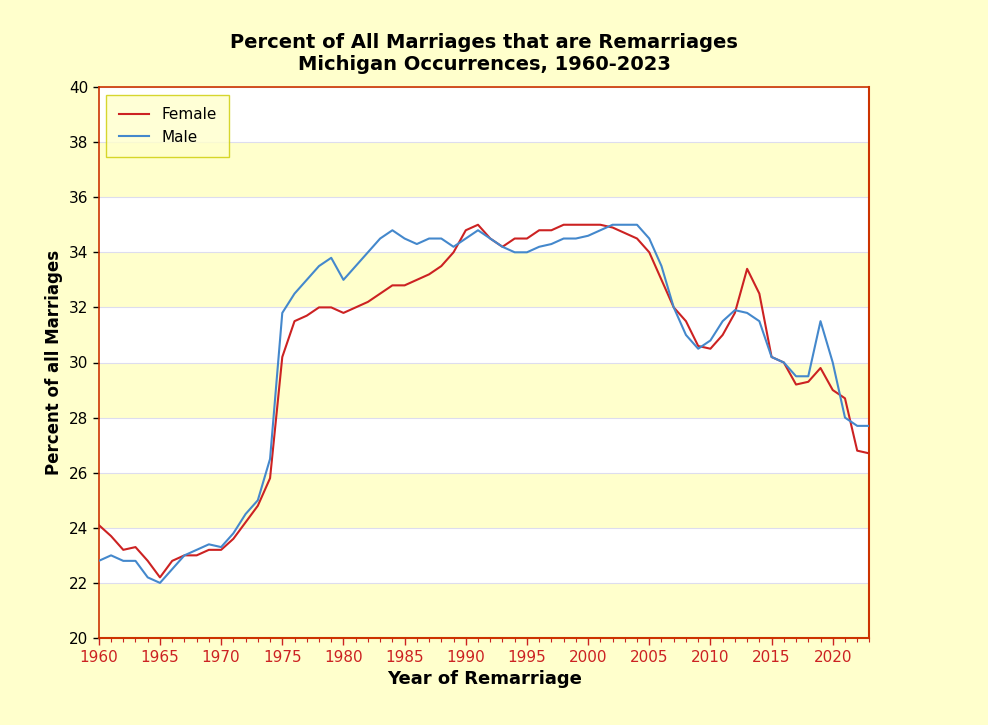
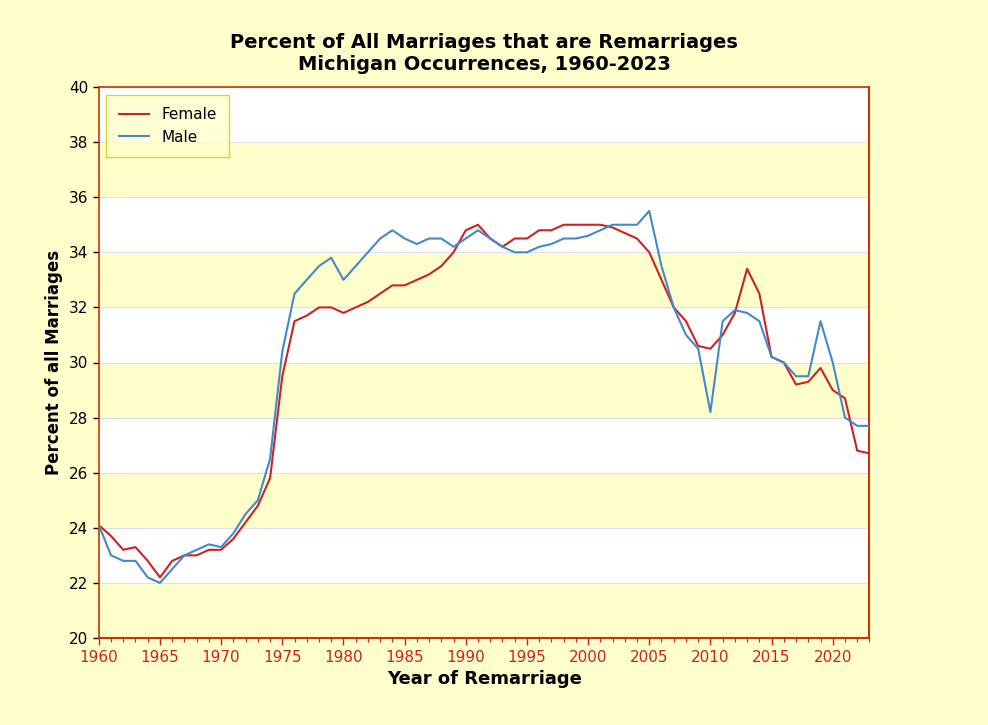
Male/1960: 22.8 -> 24.1
Female/1975: 30.2 -> 29.5
Male/1975: 31.8 -> 30.4
Male/2005: 34.5 -> 35.5
Male/2010: 30.8 -> 28.2
